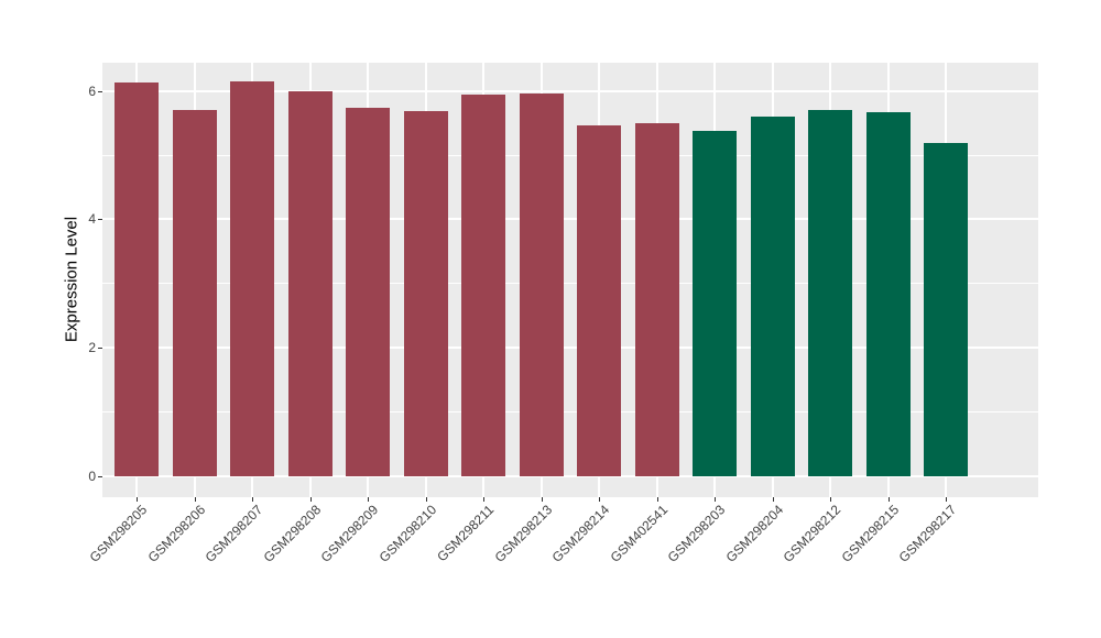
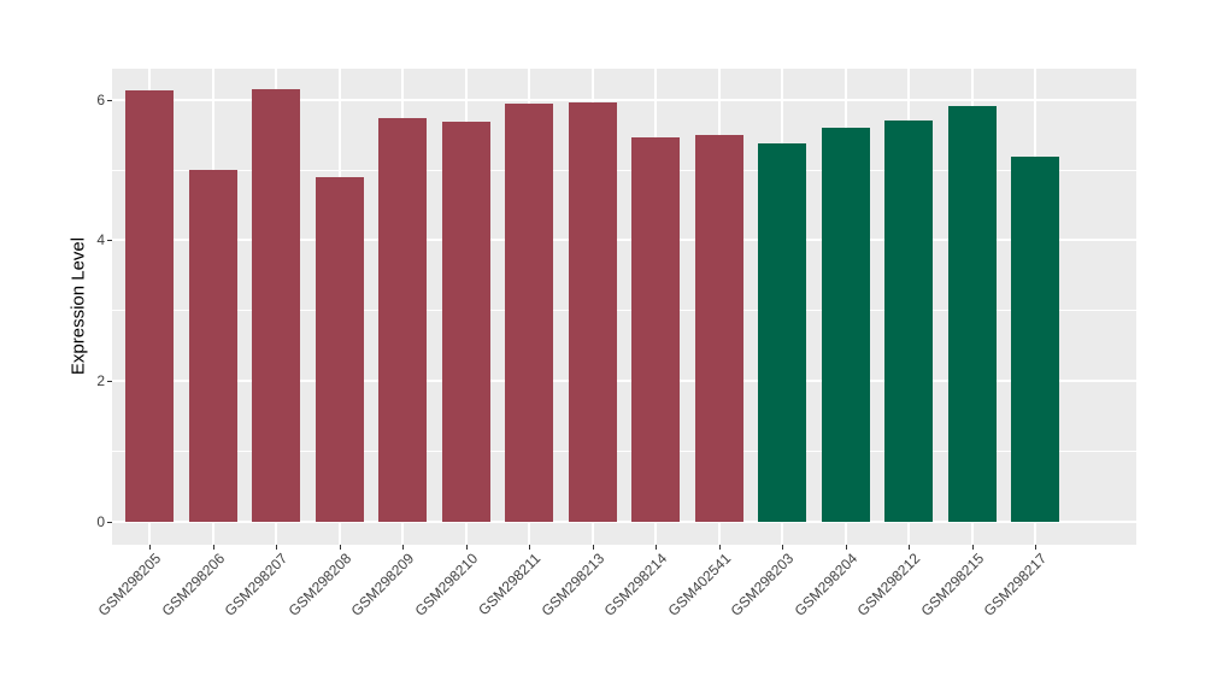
GSM298206: 5.7 -> 5.0
GSM298208: 6.0 -> 4.9
GSM298215: 5.7 -> 5.9
